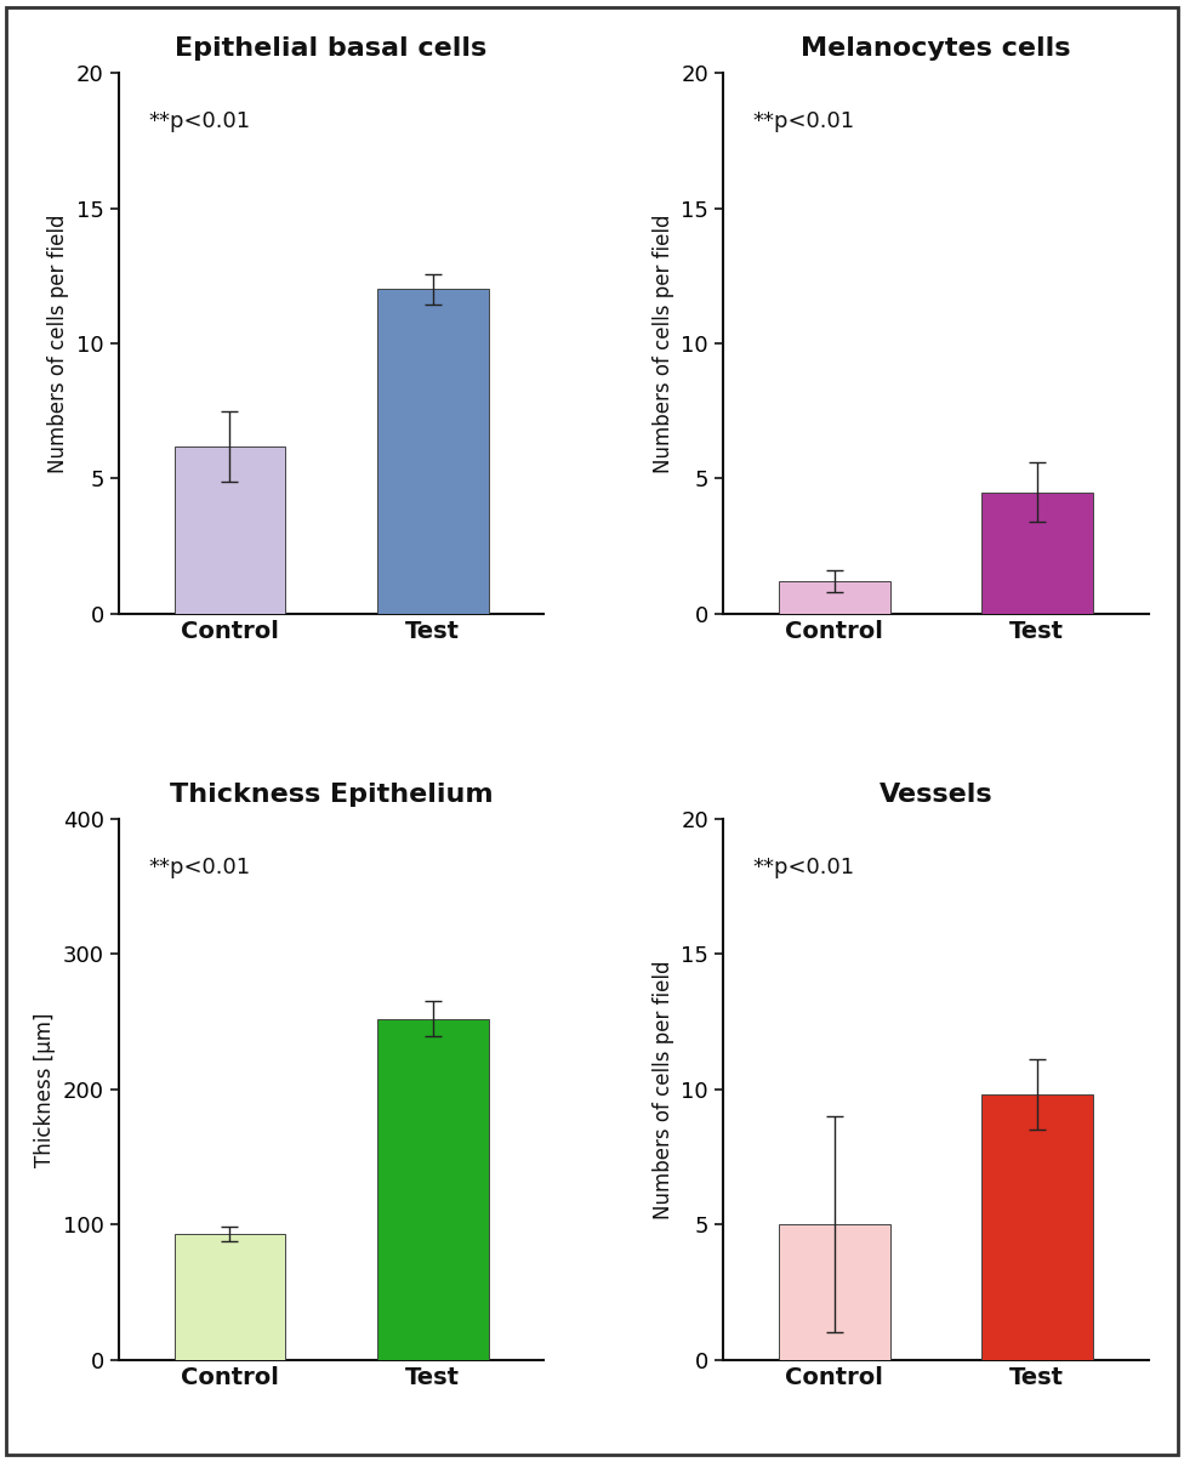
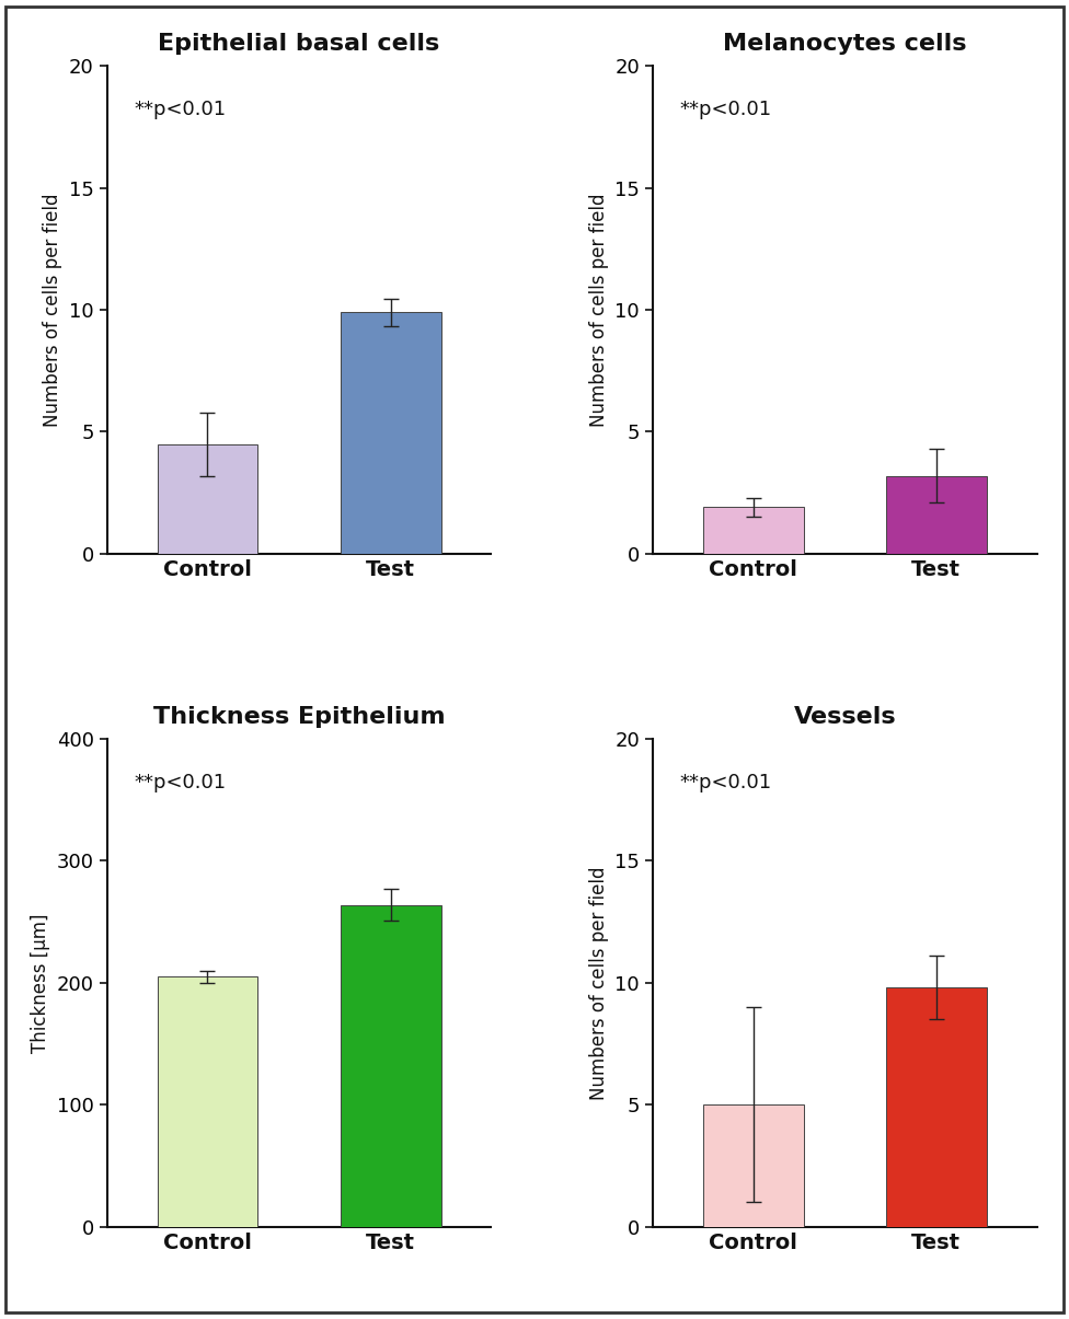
Epithelial basal cells/Control: 6.2 -> 4.5
Epithelial basal cells/Test: 12.0 -> 9.9
Melanocytes cells/Control: 1.2 -> 1.9
Melanocytes cells/Test: 4.5 -> 3.2
Thickness Epithelium/Control: 93 -> 205
Thickness Epithelium/Test: 252 -> 264
